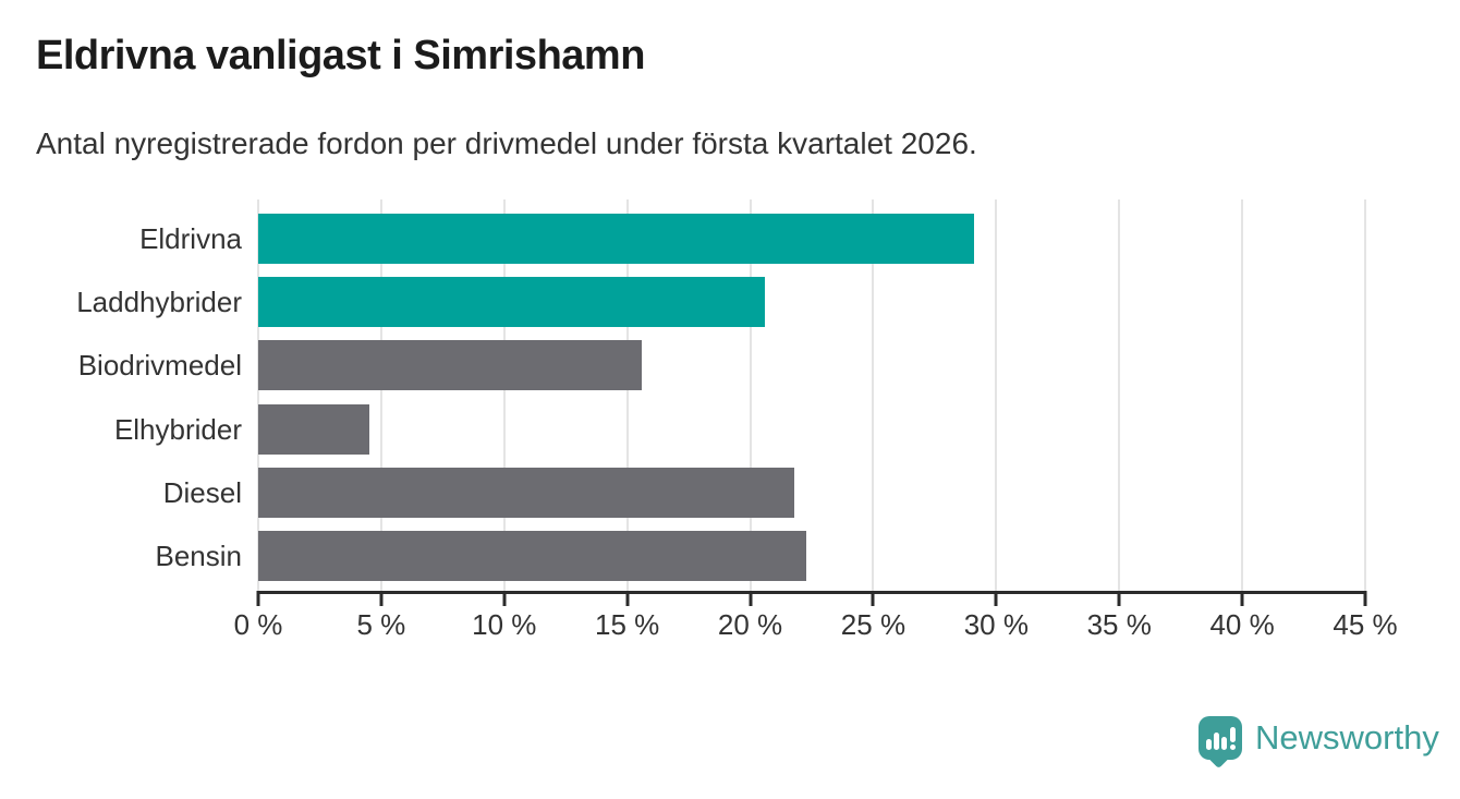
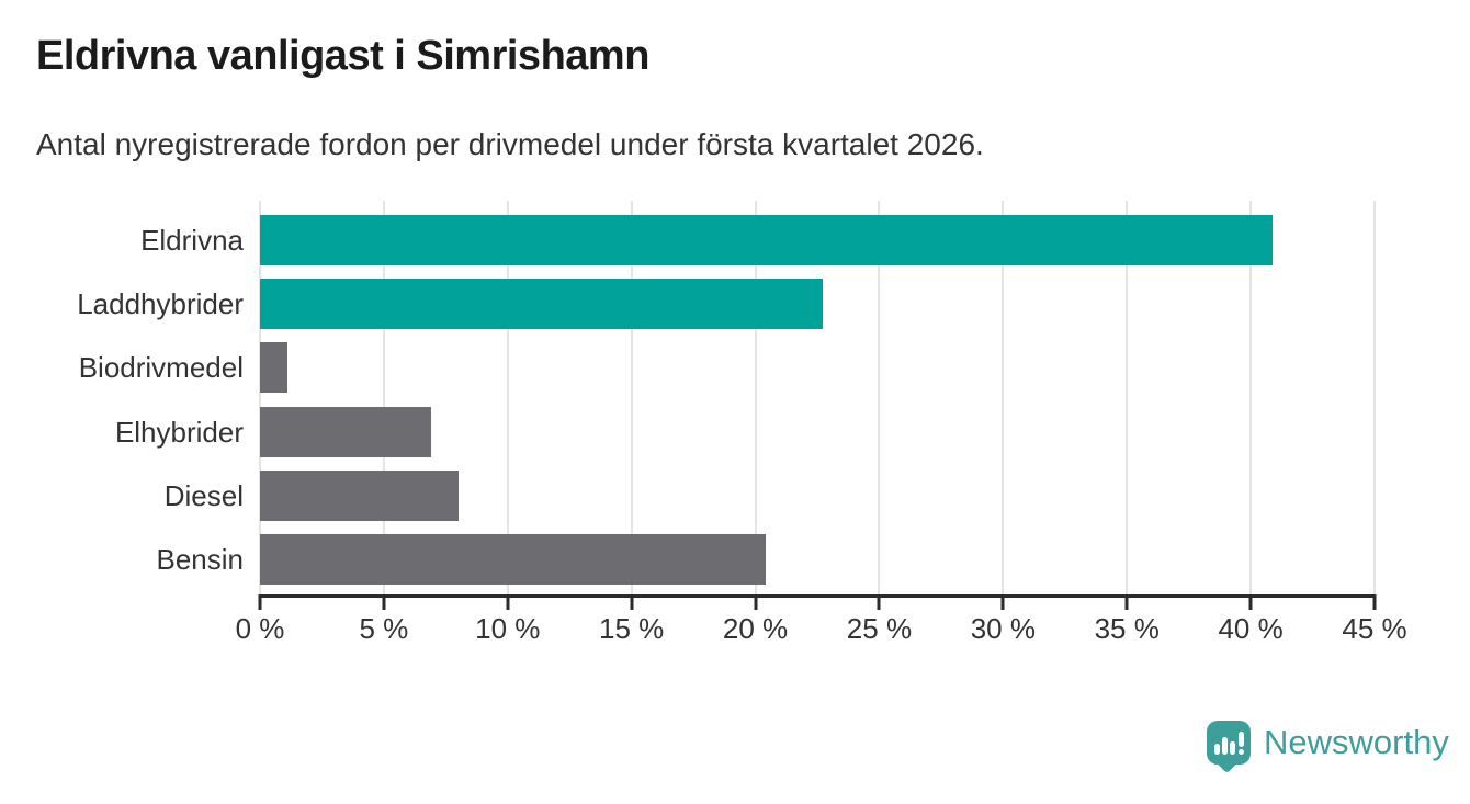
Eldrivna: 29.1% -> 40.9%
Laddhybrider: 20.6% -> 22.7%
Biodrivmedel: 15.6% -> 1.1%
Elhybrider: 4.5% -> 6.9%
Diesel: 21.8% -> 8.0%
Bensin: 22.3% -> 20.4%
